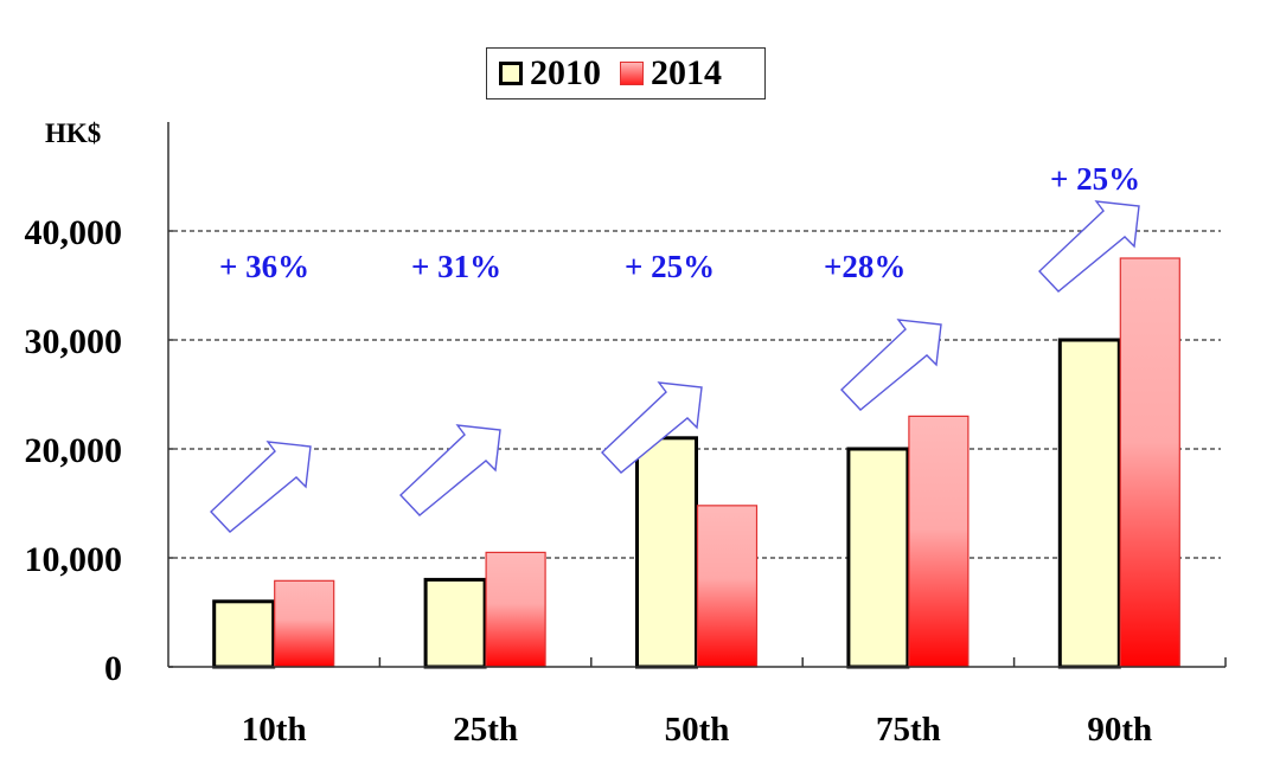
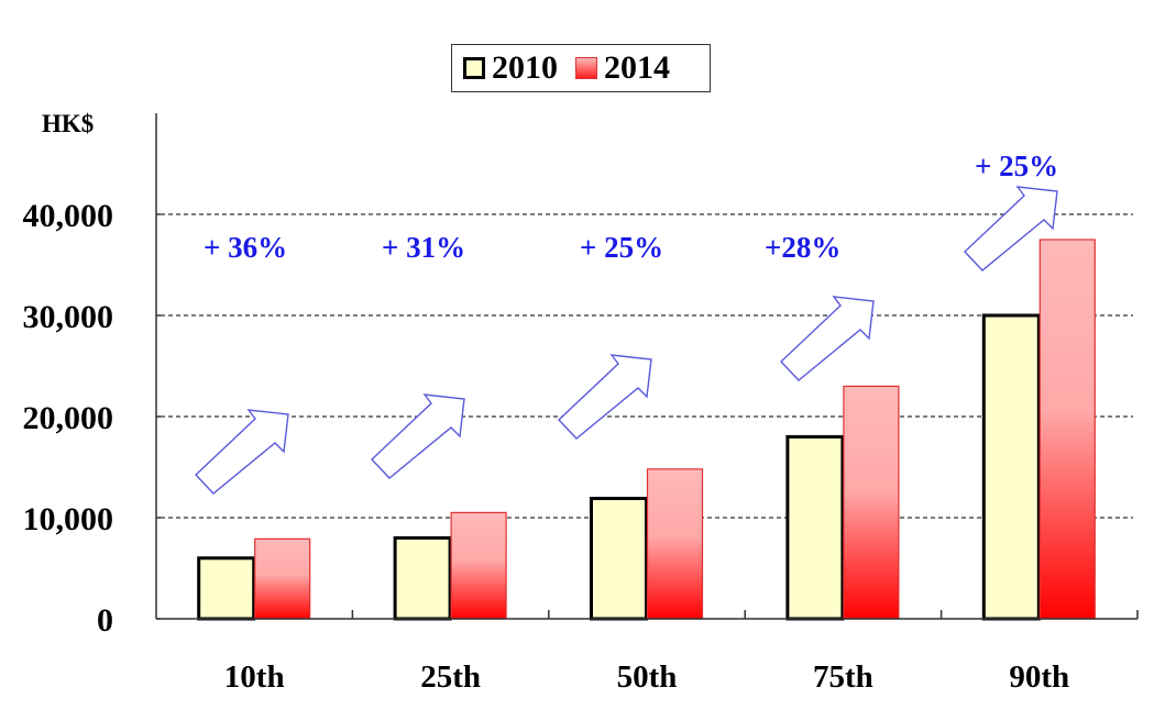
2010/50th: 21000 -> 12000
2010/75th: 20000 -> 18000
